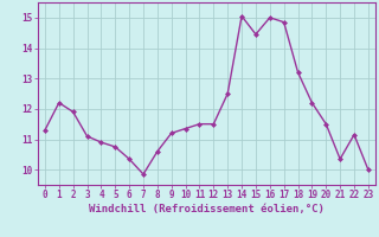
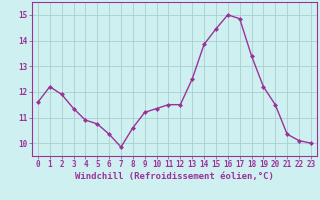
0: 11.30 -> 11.60
3: 11.10 -> 11.35
14: 15.05 -> 13.85
18: 13.20 -> 13.40
22: 11.15 -> 10.10
